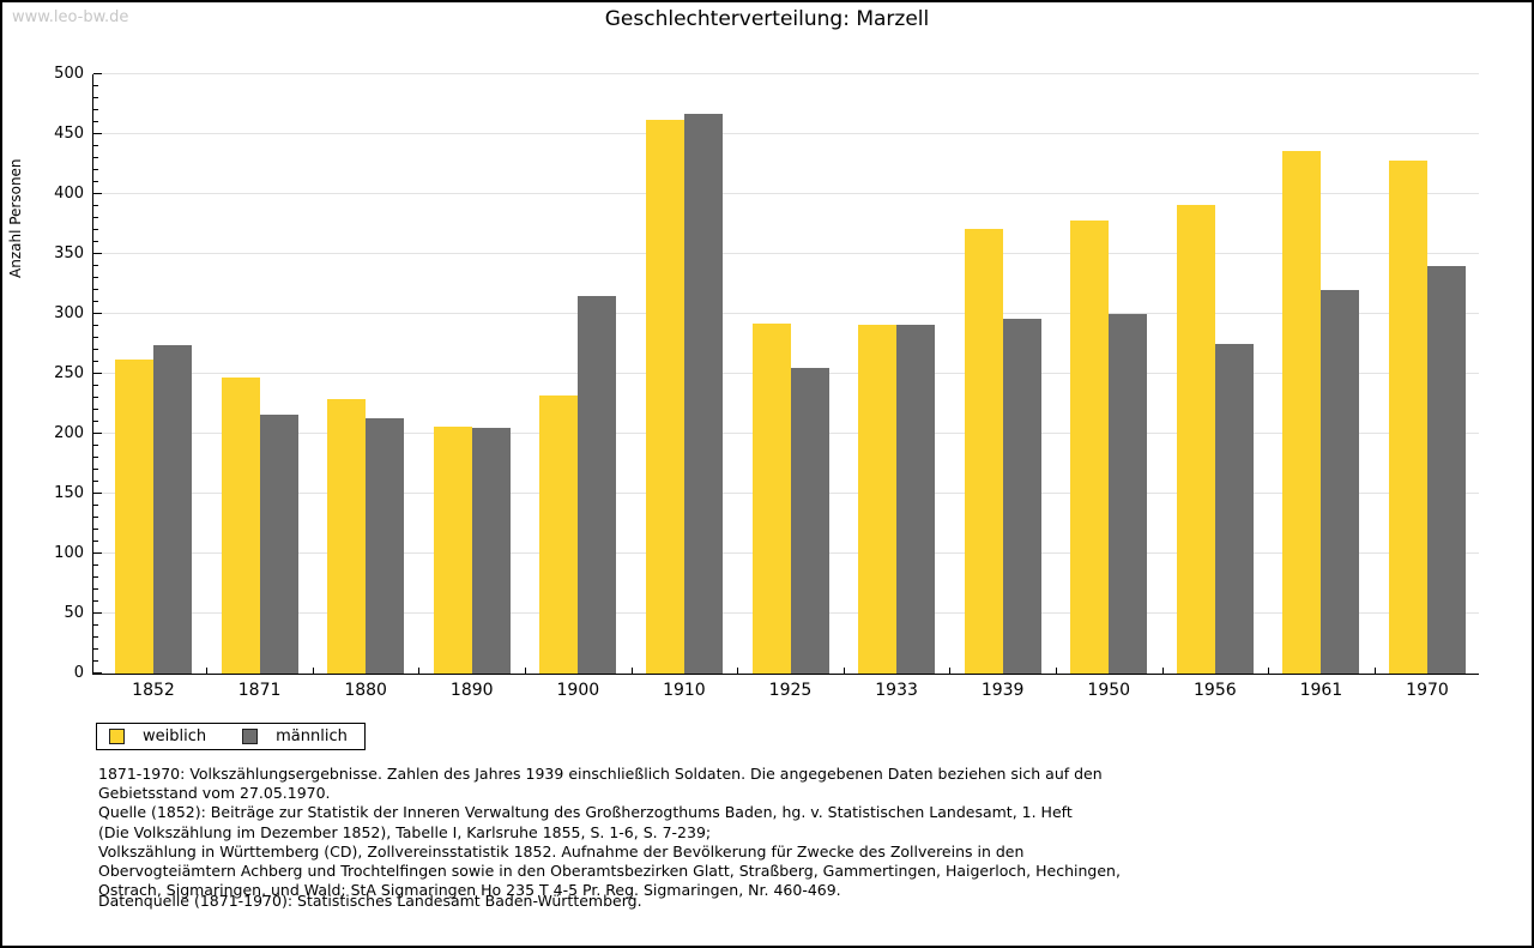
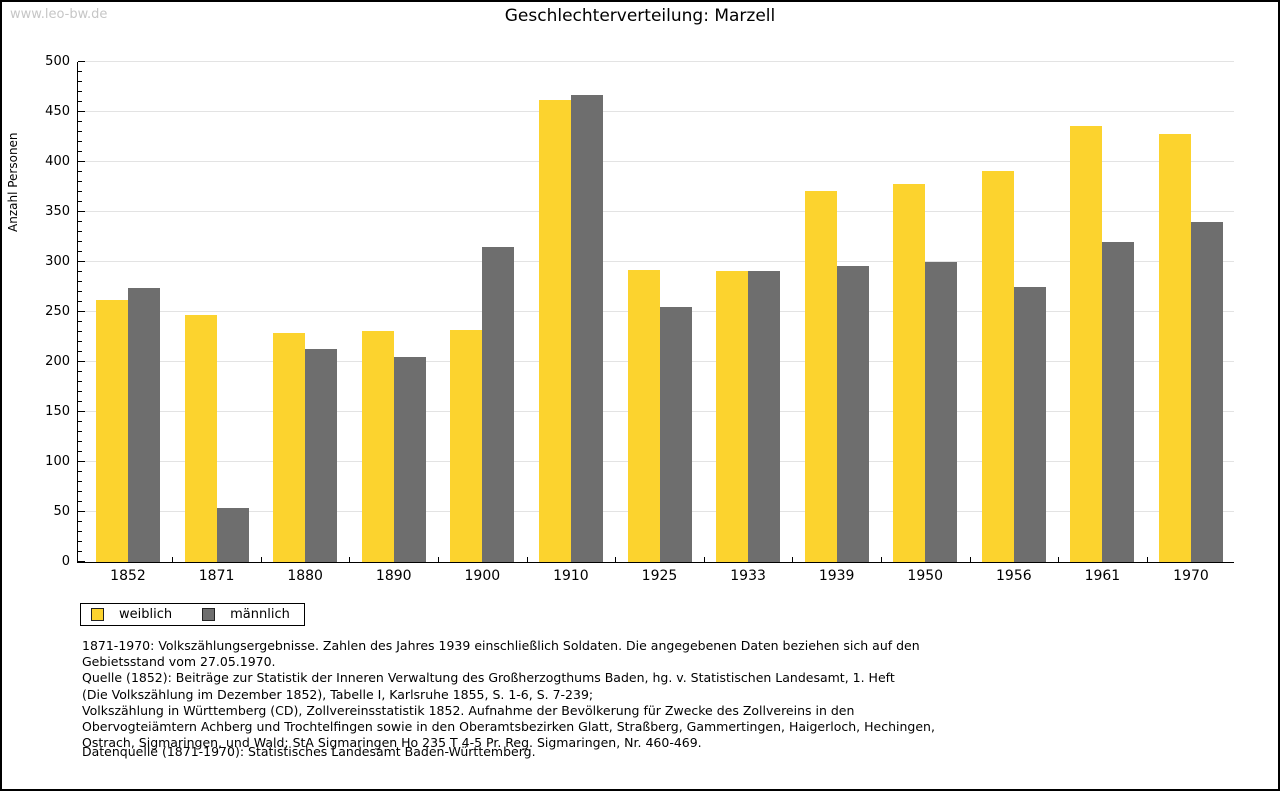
männlich/1871: 216 -> 54
weiblich/1890: 206 -> 231
